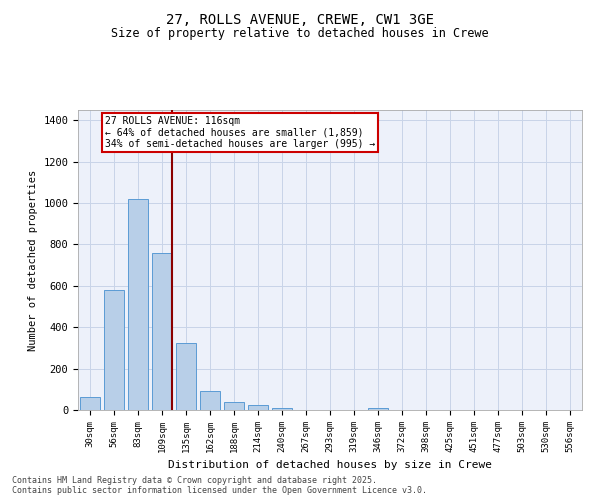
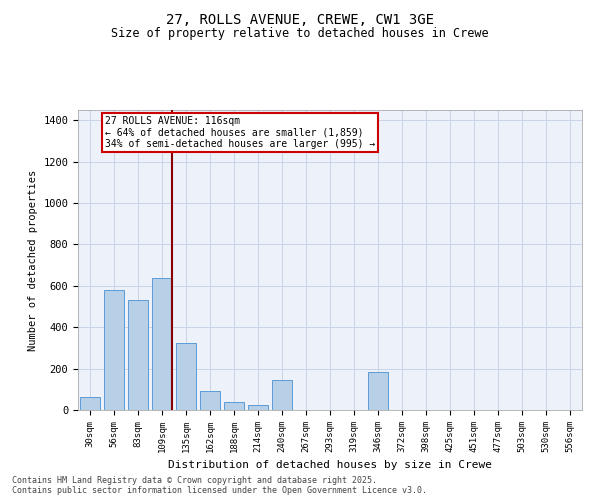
83sqm: 1020 -> 530
109sqm: 760 -> 640
240sqm: 12 -> 145
346sqm: 12 -> 185
